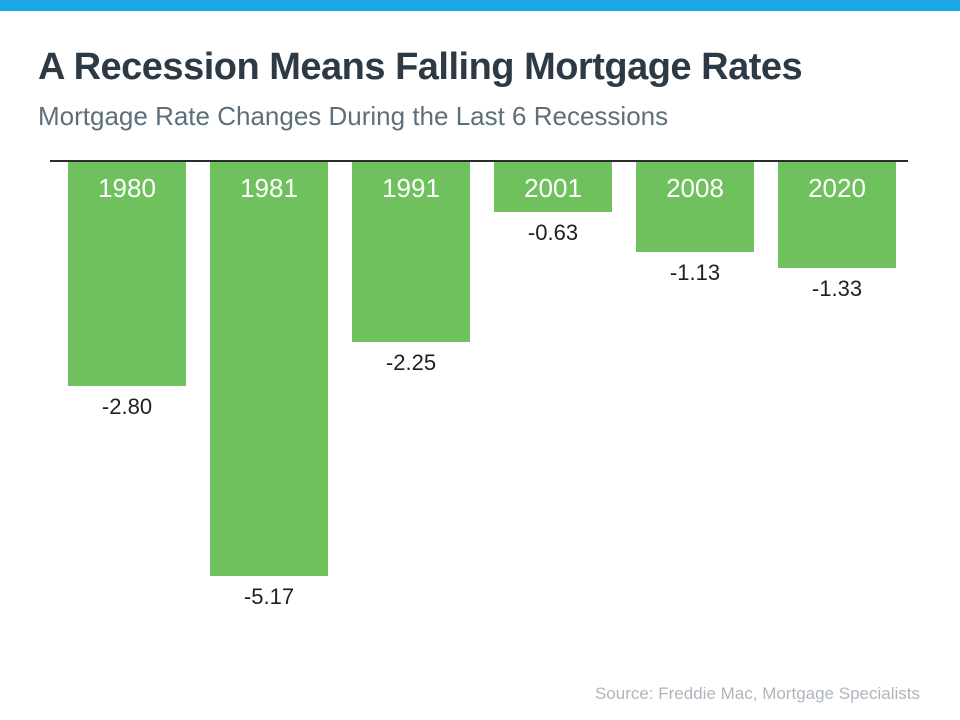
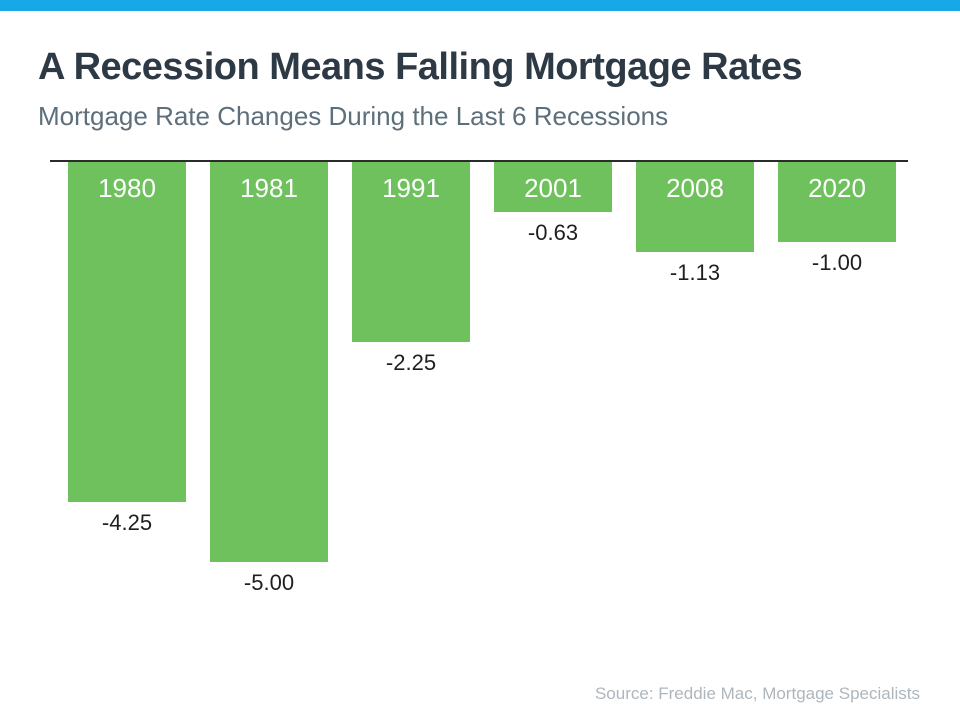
1980: -2.80 -> -4.25
1981: -5.17 -> -5.00
2020: -1.33 -> -1.00
